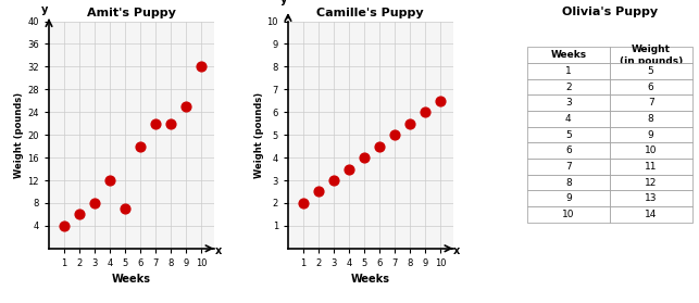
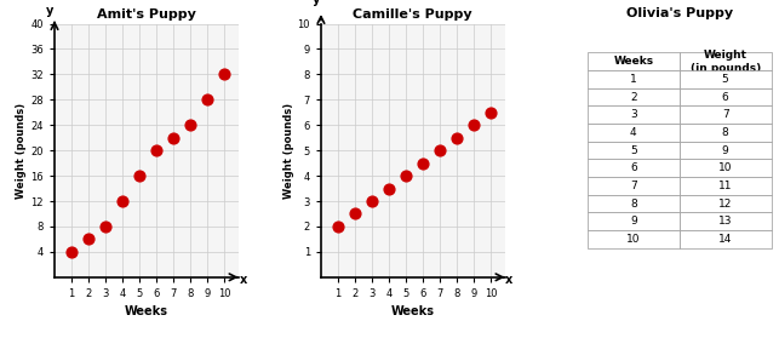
Amit's Puppy/5: 7 -> 16
Amit's Puppy/6: 18 -> 20
Amit's Puppy/8: 22 -> 24
Amit's Puppy/9: 25 -> 28
